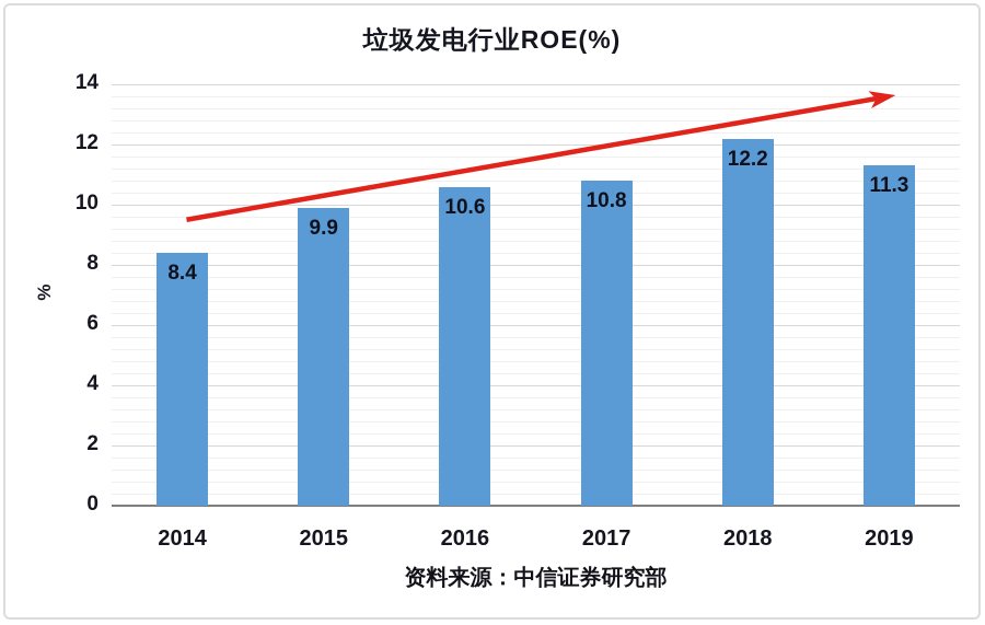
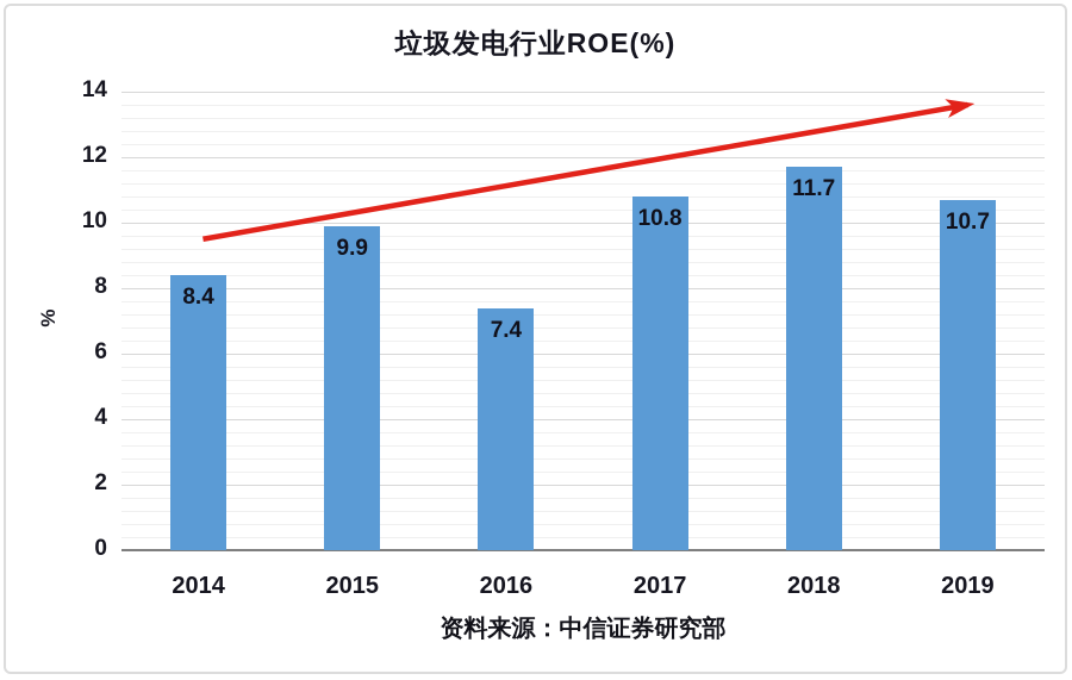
2016: 10.6 -> 7.4
2018: 12.2 -> 11.7
2019: 11.3 -> 10.7
